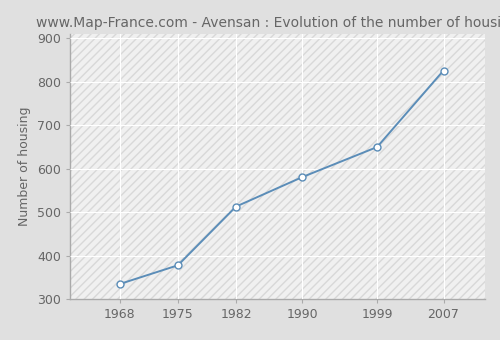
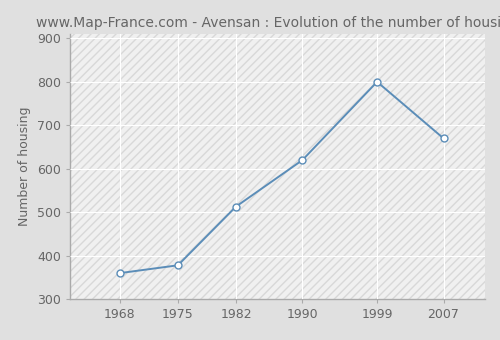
1968: 335 -> 360
1990: 581 -> 620
1999: 650 -> 800
2007: 826 -> 670
